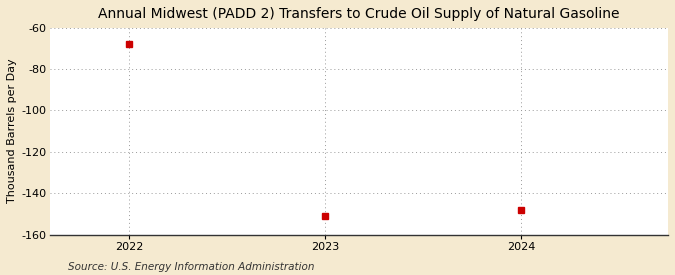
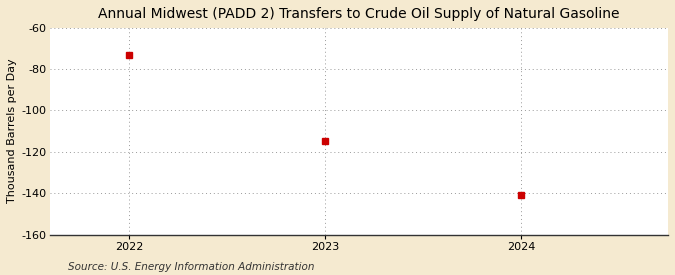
2022: -68 -> -73
2023: -151 -> -115
2024: -148 -> -141
